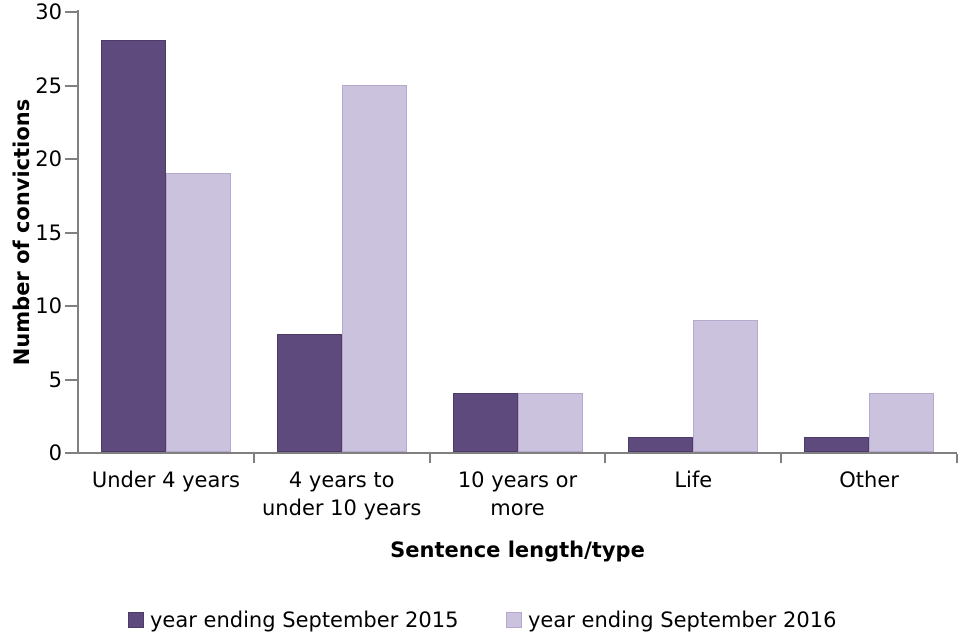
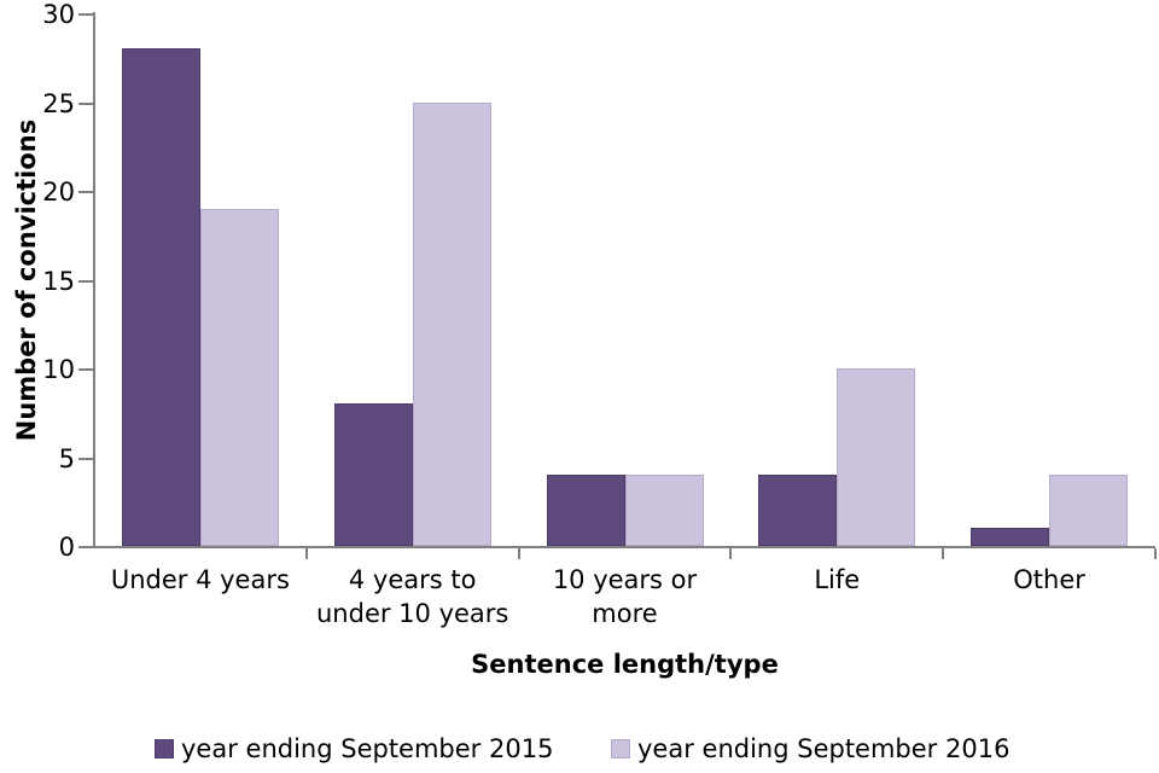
year ending September 2015/Life: 1 -> 4
year ending September 2016/Life: 9 -> 10
